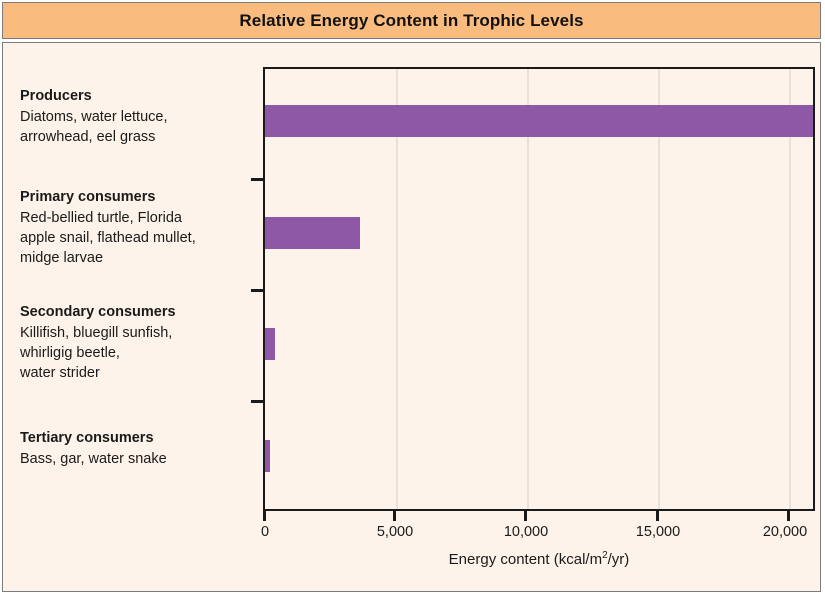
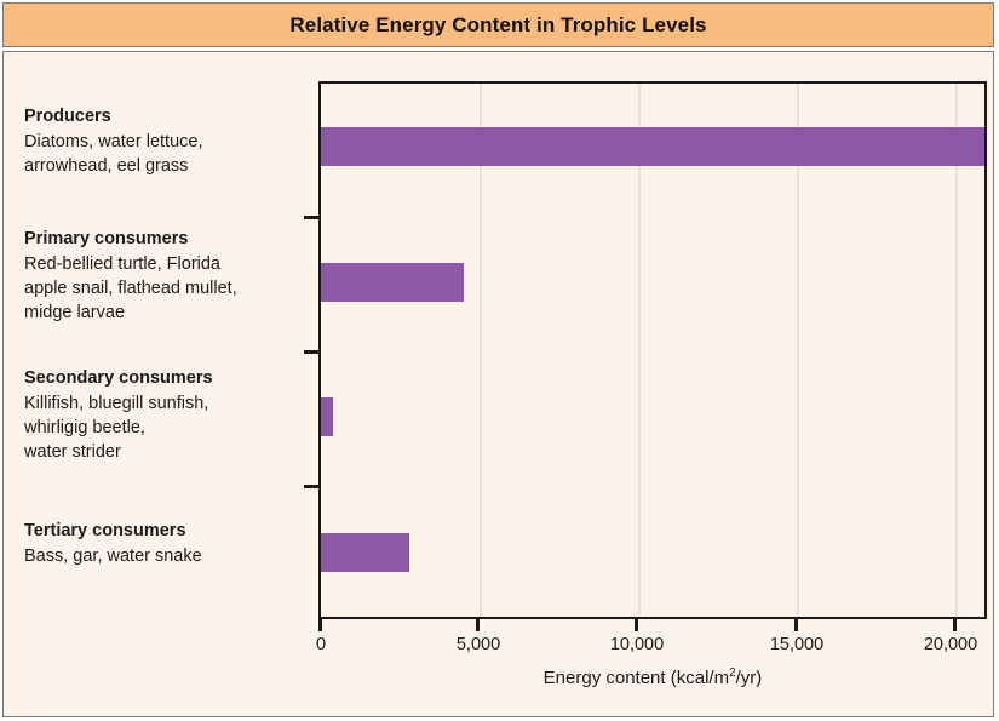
Primary consumers: 3600 -> 4500
Tertiary consumers: 200 -> 2800
